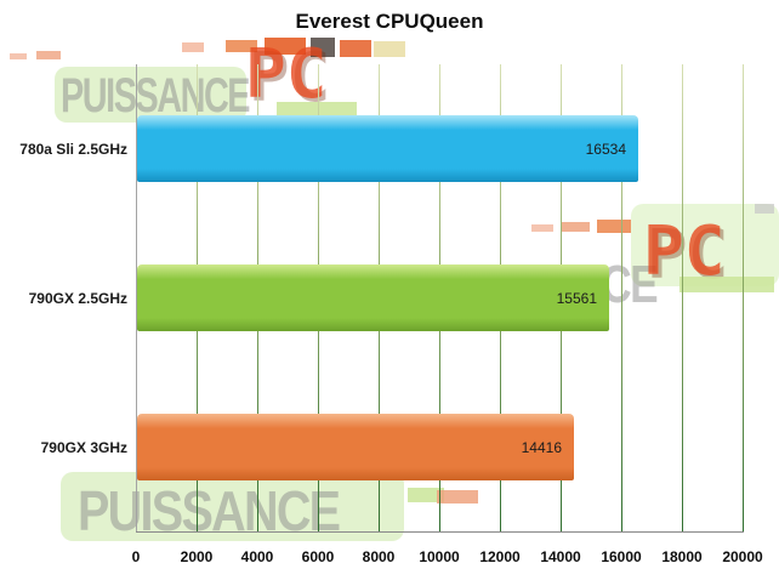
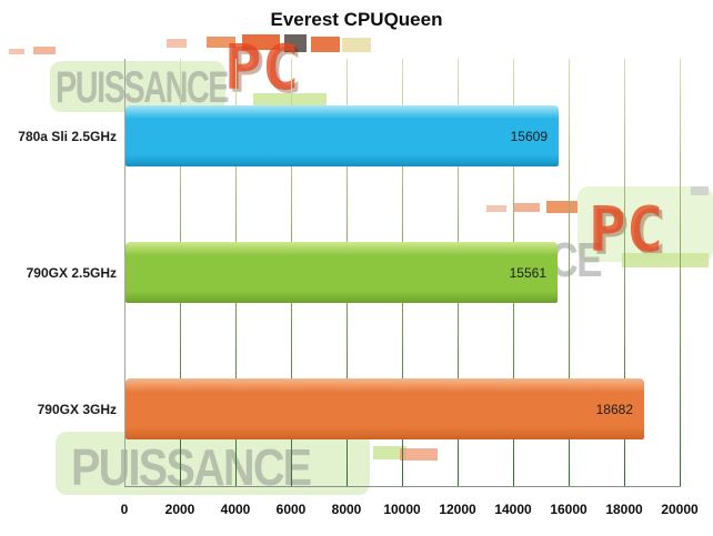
780a Sli 2.5GHz: 16534 -> 15609
790GX 3GHz: 14416 -> 18682
